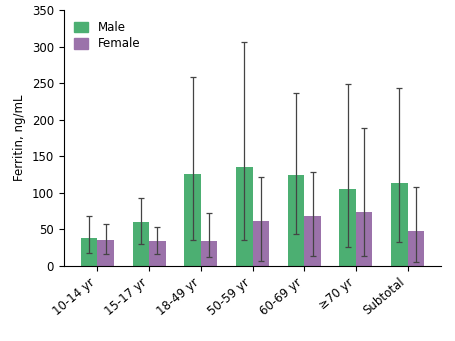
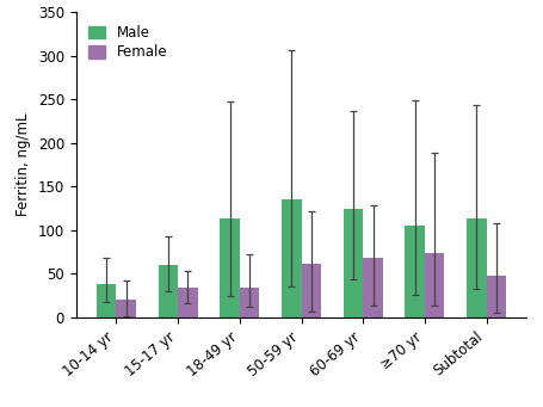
Female/10-14 yr: 35 -> 20
Male/18-49 yr: 126 -> 114
